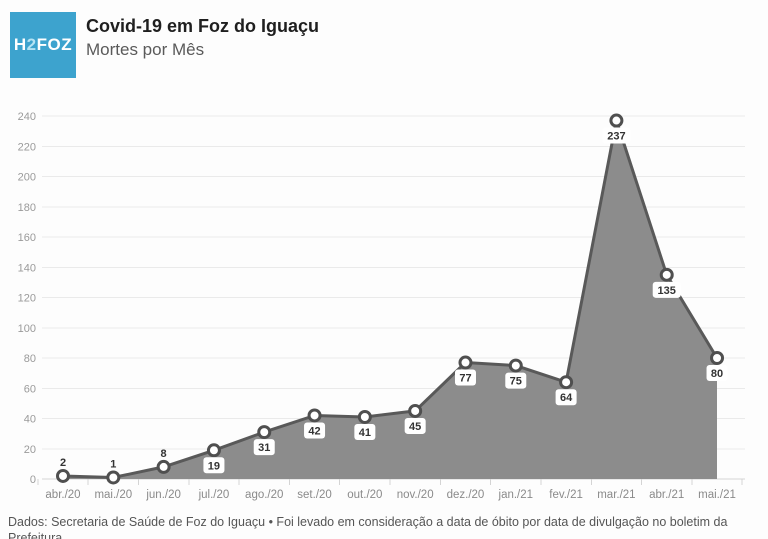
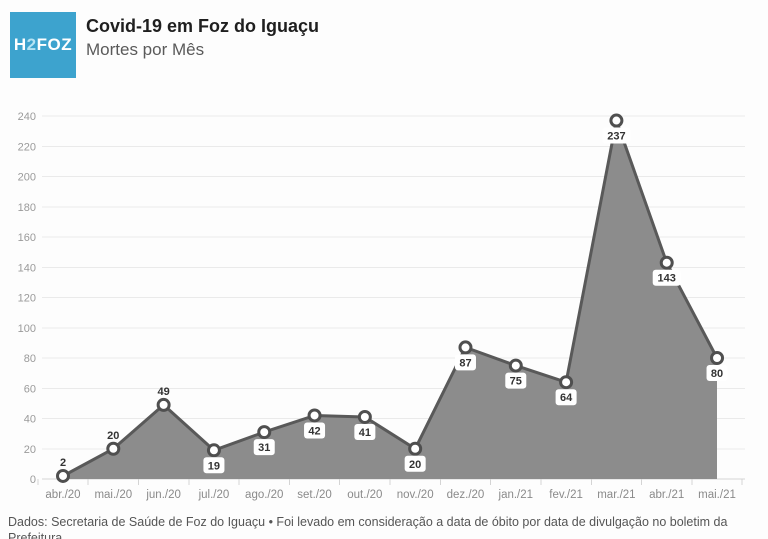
mai./20: 1 -> 20
jun./20: 8 -> 49
nov./20: 45 -> 20
dez./20: 77 -> 87
abr./21: 135 -> 143
